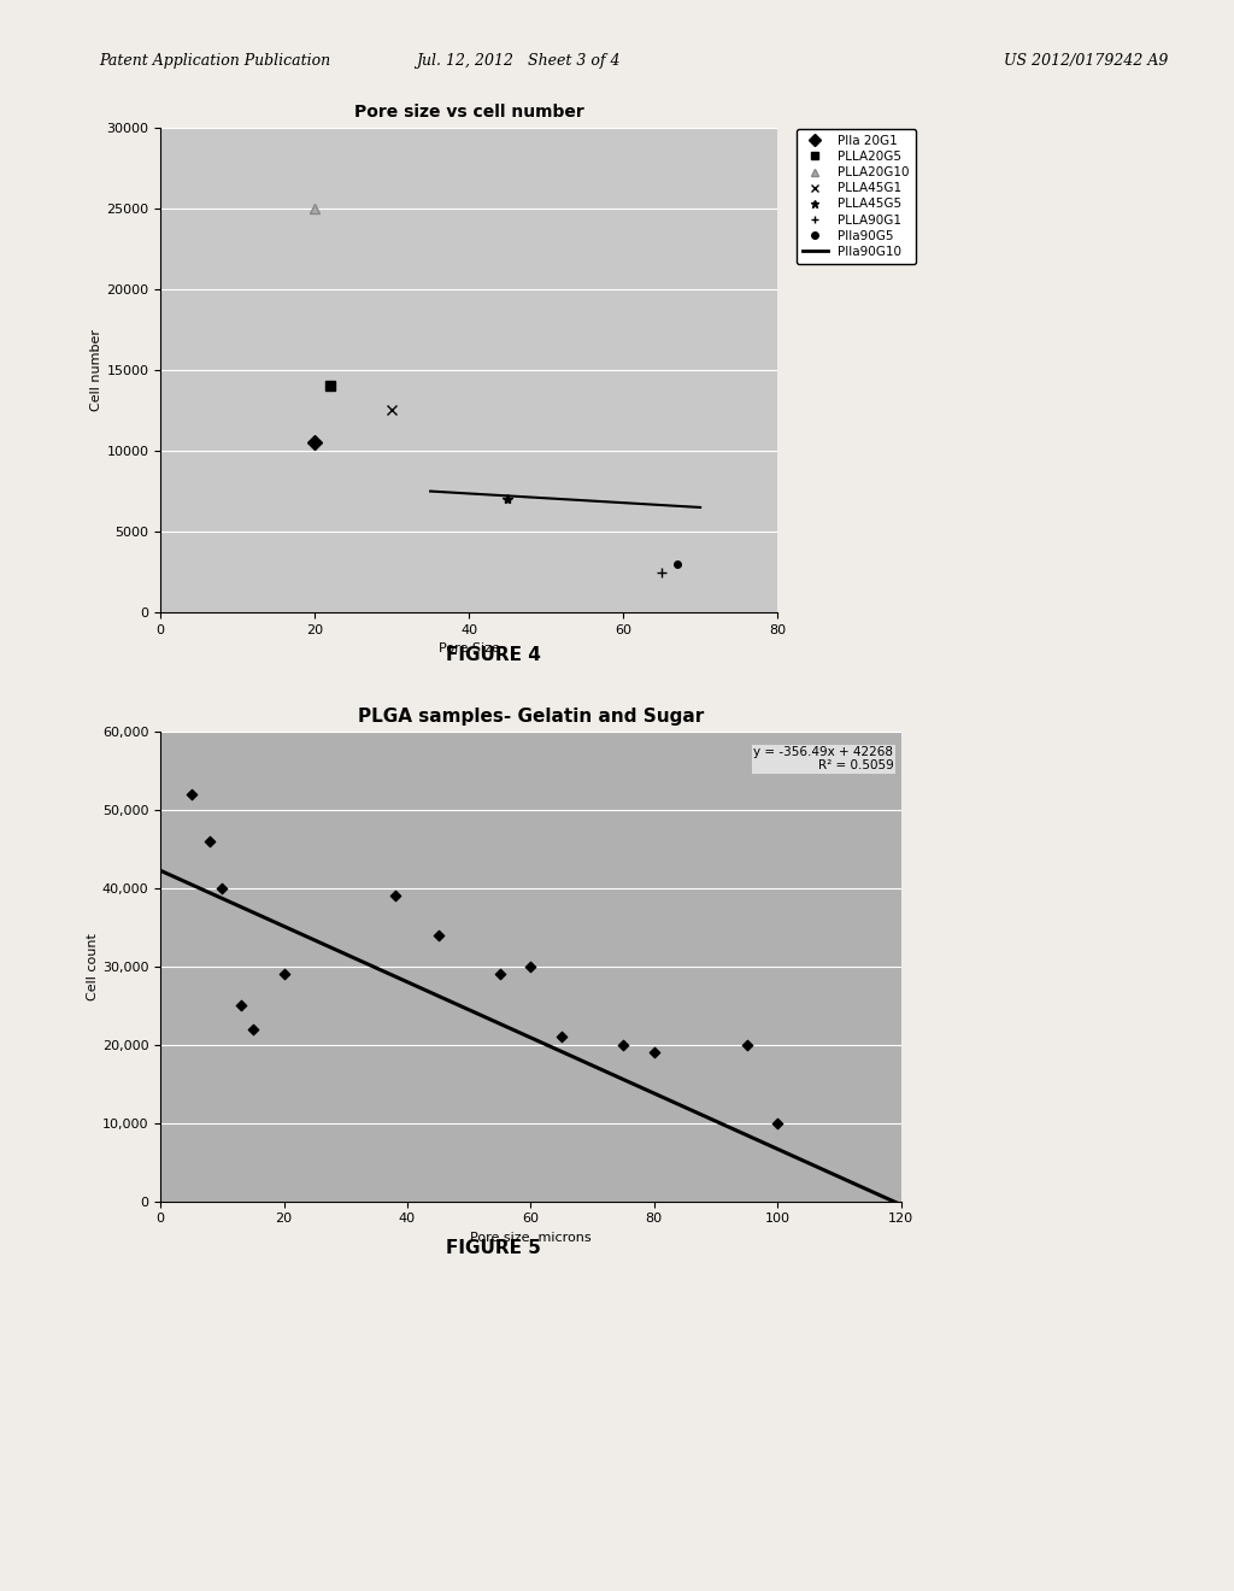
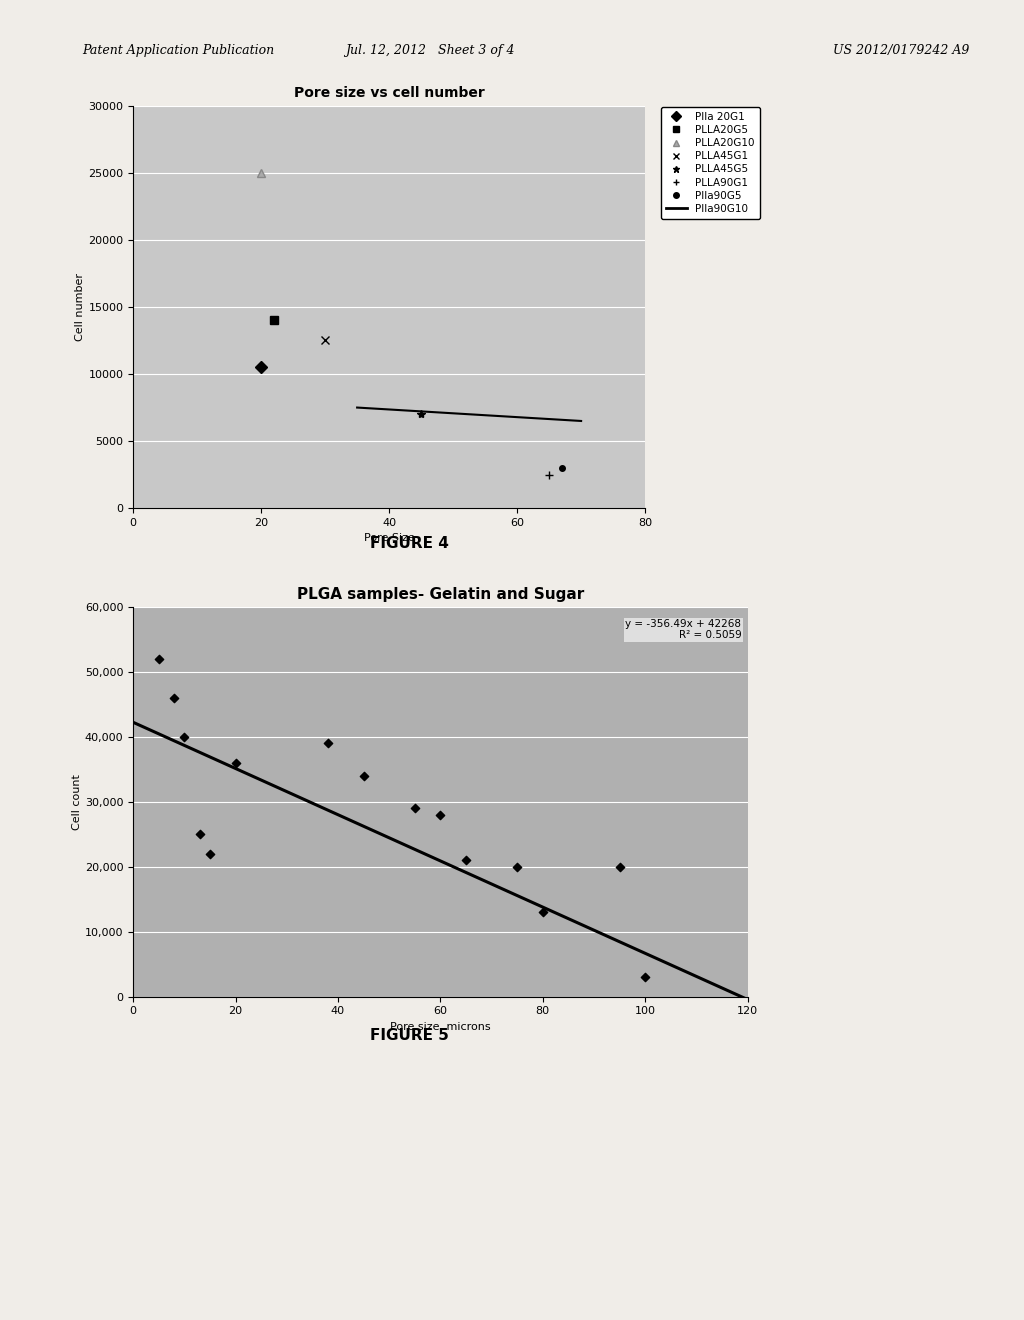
20: 29,000 -> 36,000
60: 30,000 -> 28,000
80: 19,000 -> 13,000
100: 10,000 -> 3,000
